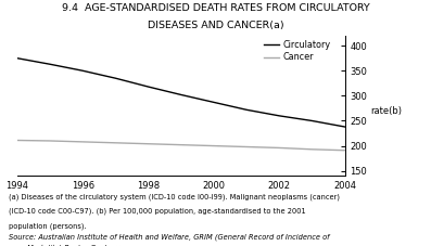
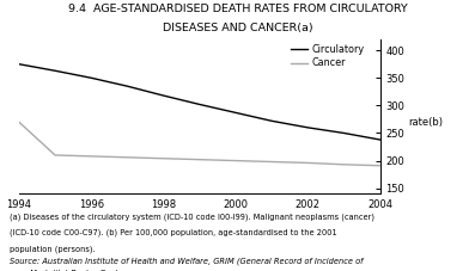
Cancer/1994: 211 -> 270
